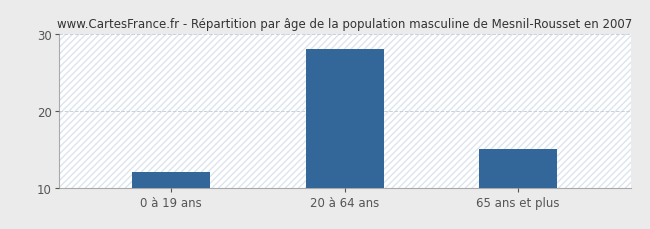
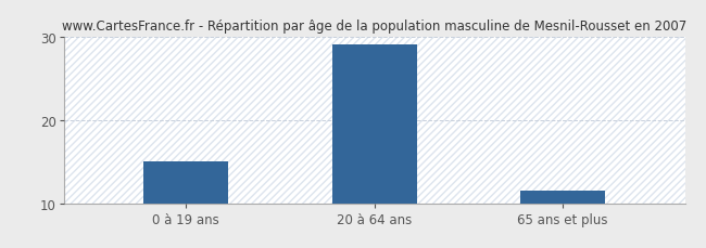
0 à 19 ans: 12.0 -> 15.0
20 à 64 ans: 28.0 -> 29.0
65 ans et plus: 15.0 -> 11.5
